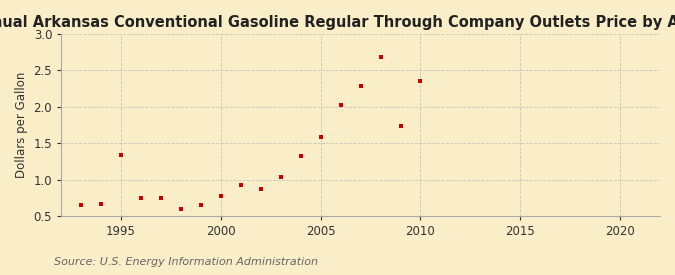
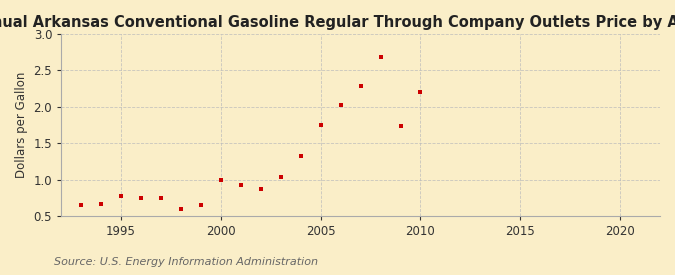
1995: 1.34 -> 0.78
2000: 0.78 -> 0.99
2005: 1.58 -> 1.75
2010: 2.36 -> 2.20
